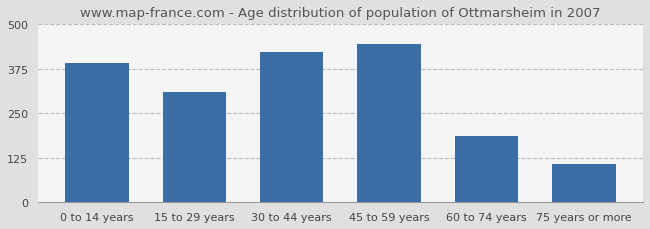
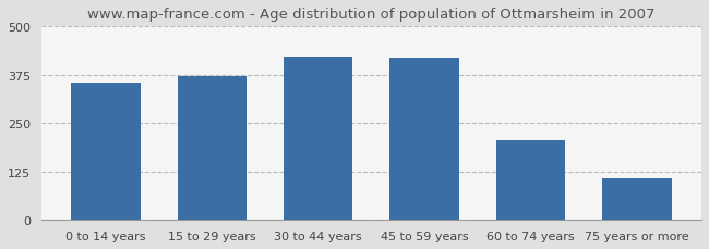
0 to 14 years: 390 -> 355
15 to 29 years: 310 -> 373
45 to 59 years: 445 -> 418
60 to 74 years: 185 -> 205
